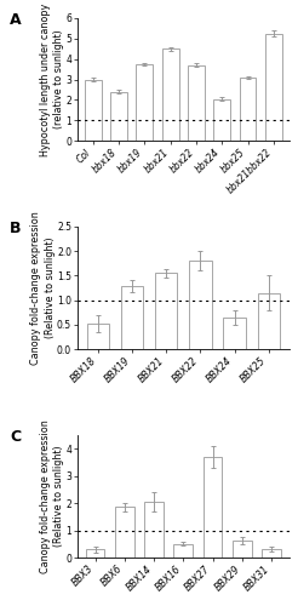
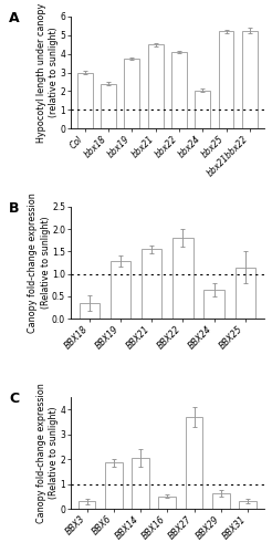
bbx22: 3.7 -> 4.1
bbx25: 3.1 -> 5.2
BBX18: 0.52 -> 0.35
